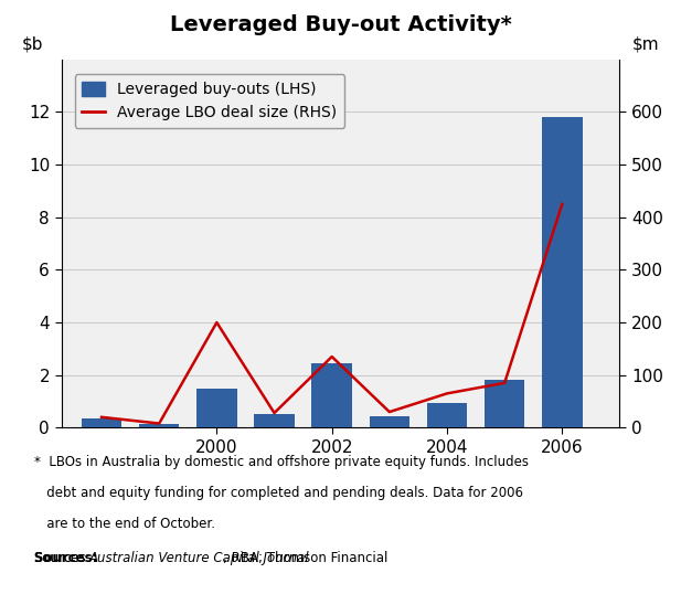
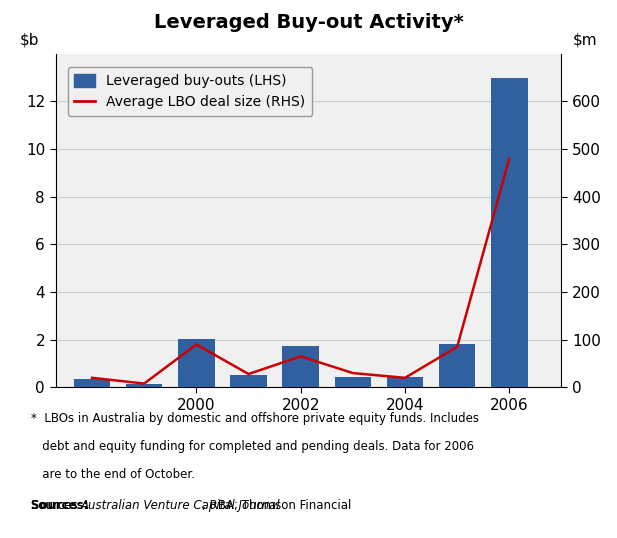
Leveraged buy-outs (LHS)/2000: 1.50 -> 2.05
Average LBO deal size (RHS)/2000: 200 -> 90
Leveraged buy-outs (LHS)/2002: 2.45 -> 1.75
Average LBO deal size (RHS)/2002: 135 -> 65
Leveraged buy-outs (LHS)/2004: 0.95 -> 0.45
Average LBO deal size (RHS)/2004: 65 -> 20
Leveraged buy-outs (LHS)/2006: 11.80 -> 13.00
Average LBO deal size (RHS)/2006: 425 -> 480
